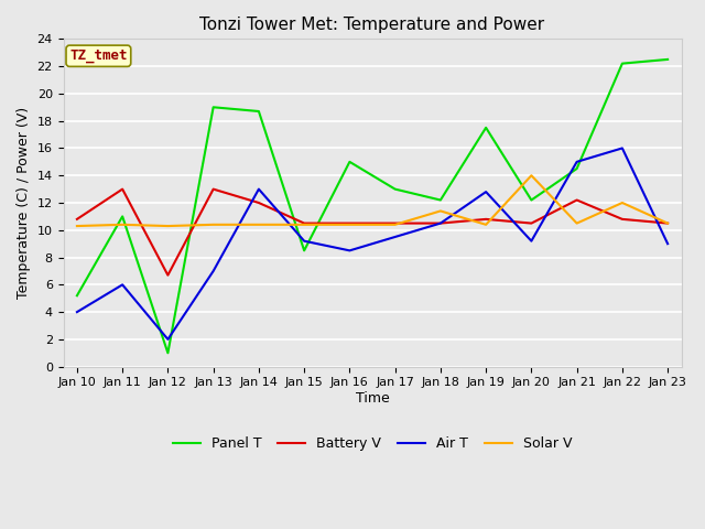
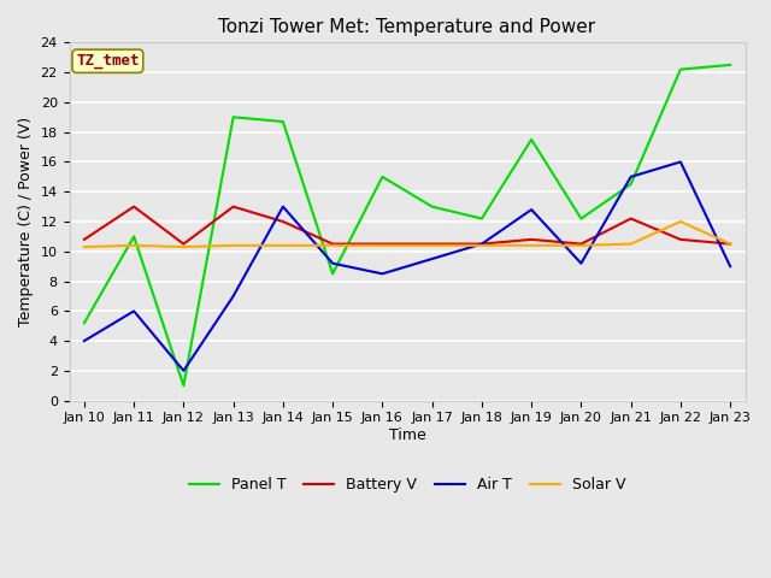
Battery V/Jan 12: 6.7 -> 10.5
Solar V/Jan 18: 11.4 -> 10.4
Solar V/Jan 20: 14.0 -> 10.4
